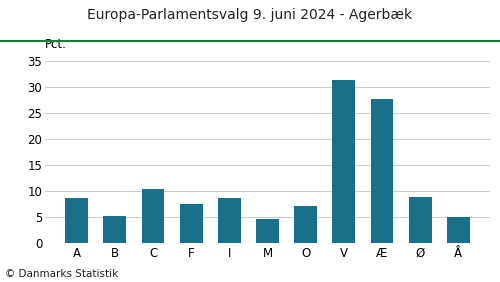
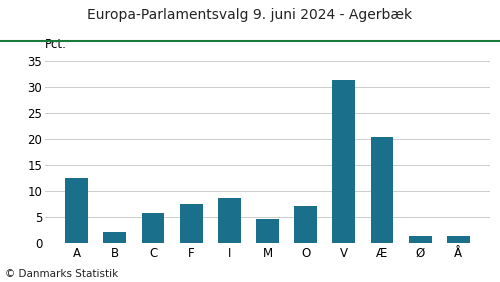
A: 8.6 -> 12.4
B: 5.2 -> 2.0
C: 10.4 -> 5.6
Æ: 27.6 -> 20.4
Ø: 8.8 -> 1.2
Å: 5.0 -> 1.2
